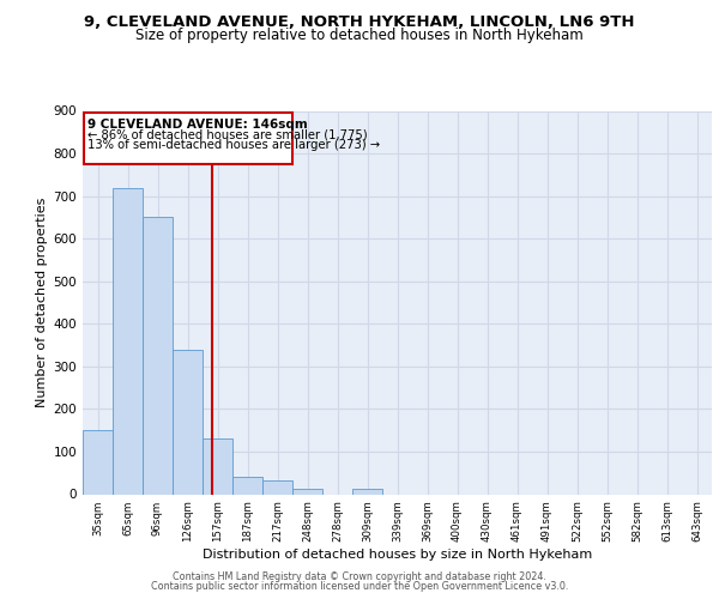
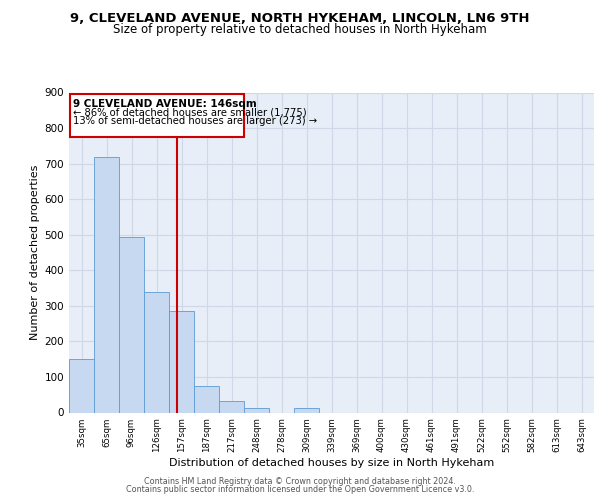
96sqm: 650 -> 495
157sqm: 130 -> 285
187sqm: 42 -> 75
